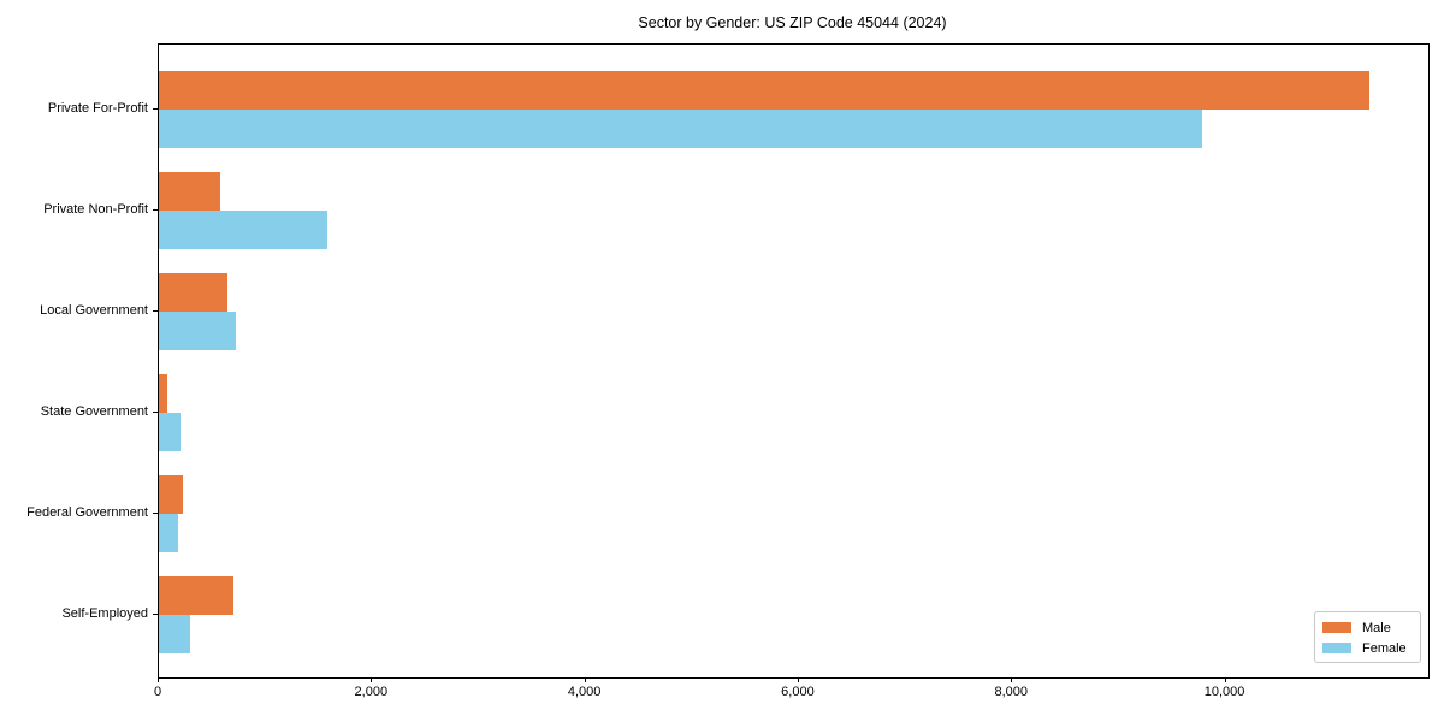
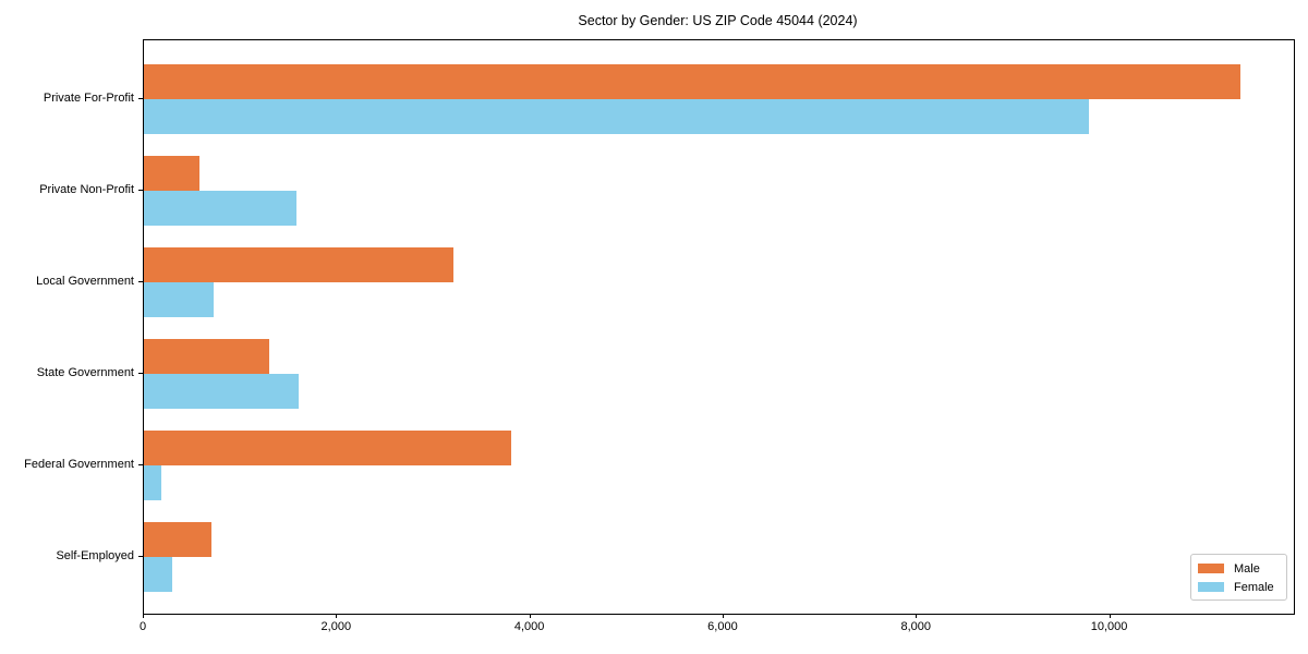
Male/Local Government: 600 -> 3200
Male/State Government: 100 -> 1300
Female/State Government: 200 -> 1600
Male/Federal Government: 200 -> 3800
